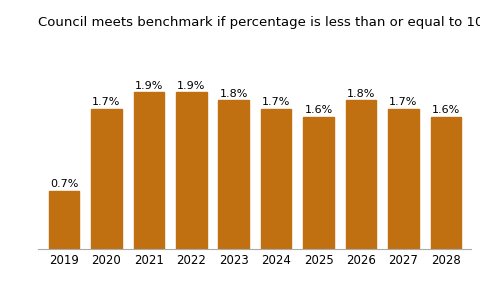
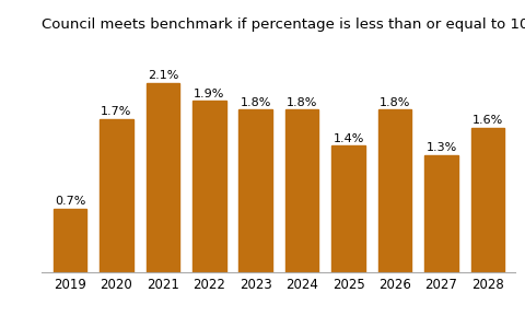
2021: 1.9% -> 2.1%
2024: 1.7% -> 1.8%
2025: 1.6% -> 1.4%
2027: 1.7% -> 1.3%
